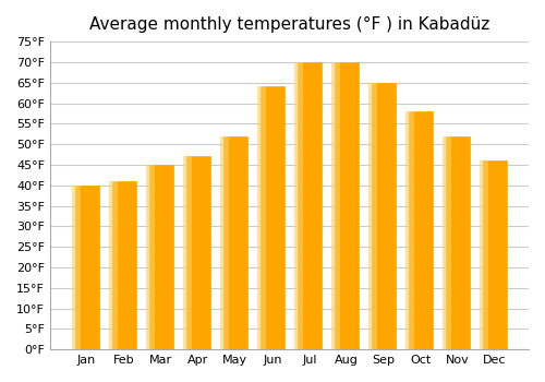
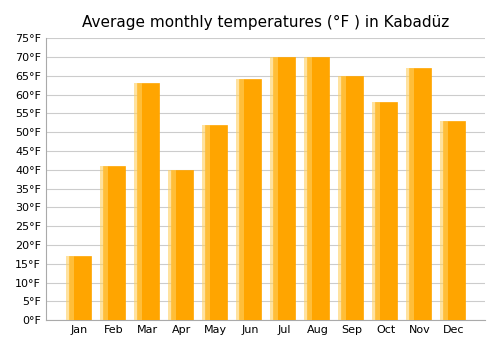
Jan: 40°F -> 17°F
Mar: 45°F -> 63°F
Apr: 47°F -> 40°F
Nov: 52°F -> 67°F
Dec: 46°F -> 53°F
